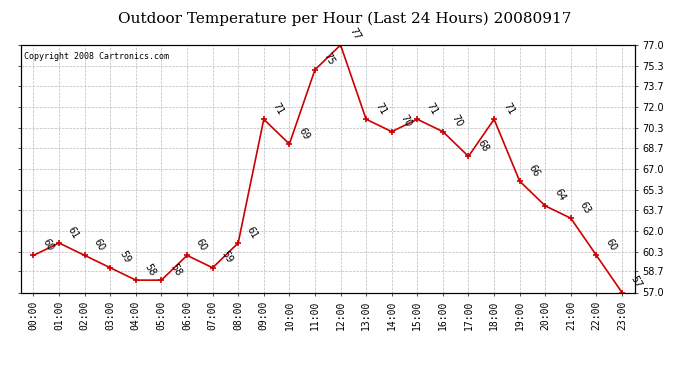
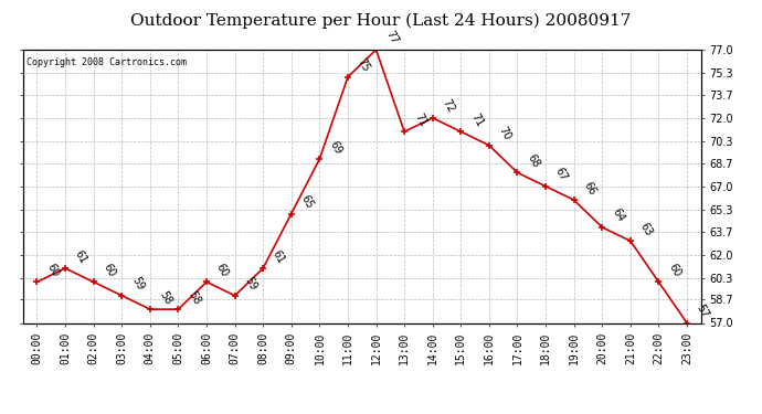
09:00: 71 -> 65
14:00: 70 -> 72
18:00: 71 -> 67
